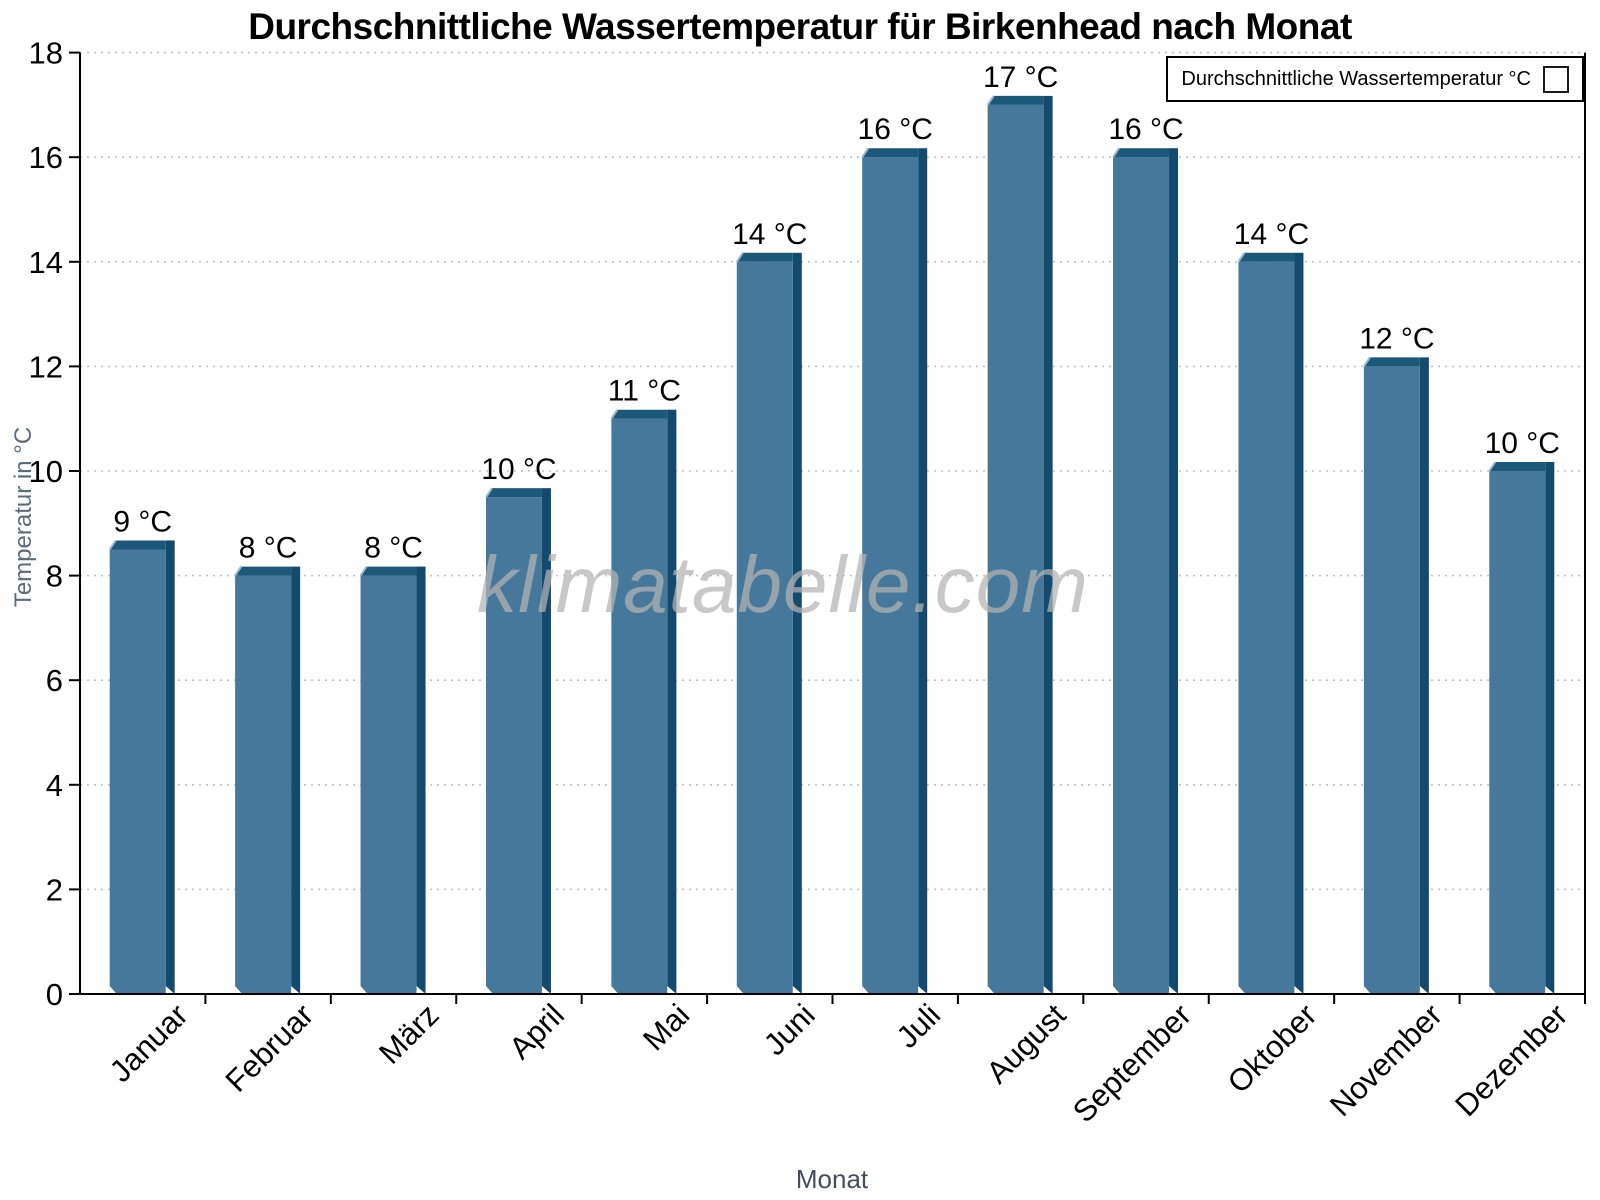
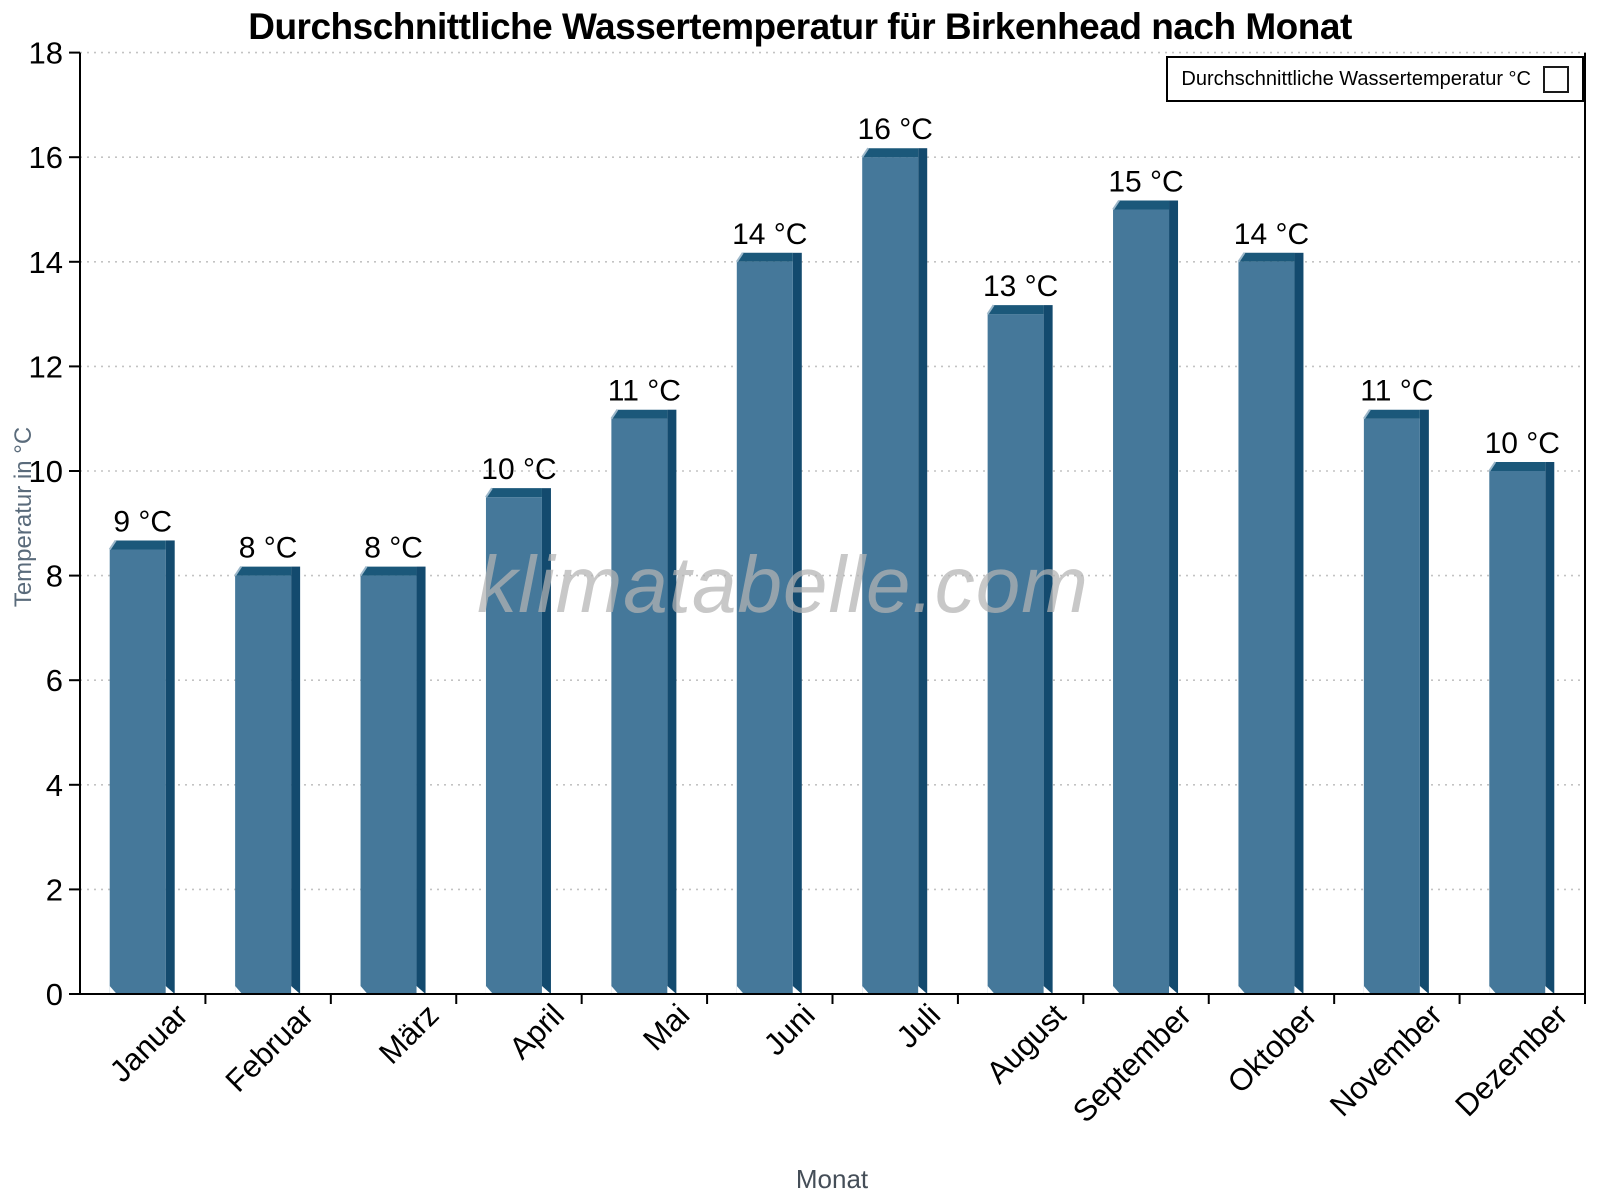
August: 17 -> 13
September: 16 -> 15
November: 12 -> 11
